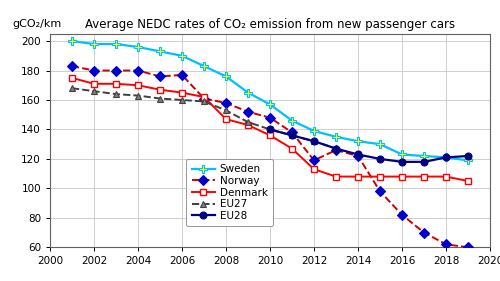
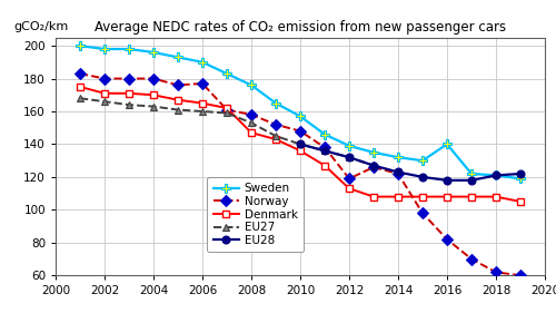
Sweden/2016: 123 -> 140
